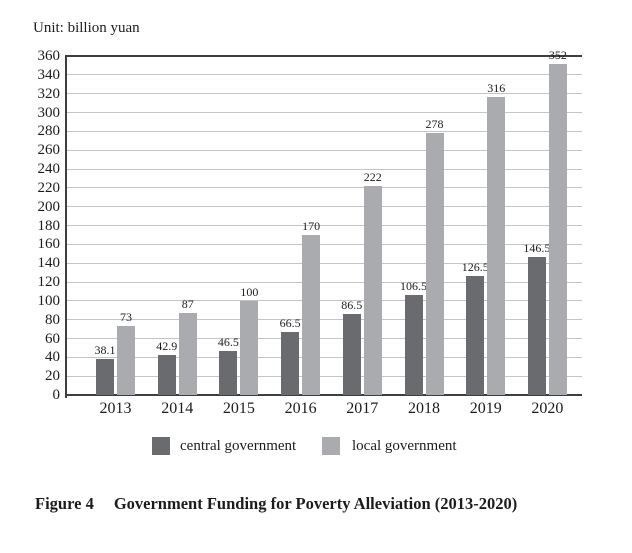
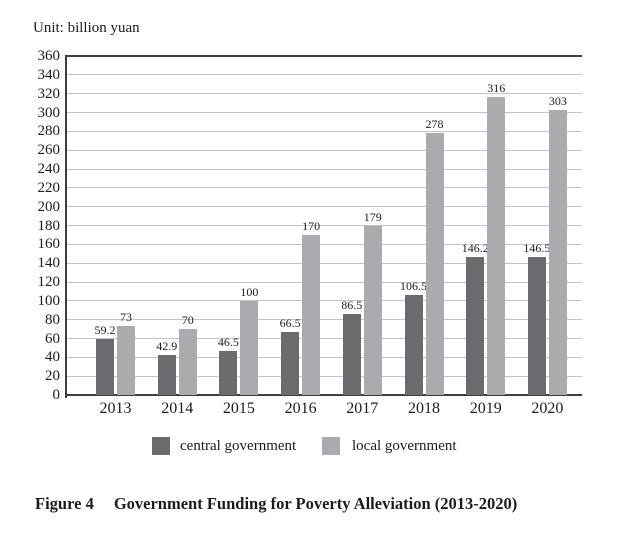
central government/2013: 38.1 -> 59.2
local government/2014: 87 -> 70
local government/2017: 222 -> 179
central government/2019: 126.5 -> 146.2
local government/2020: 352 -> 303
